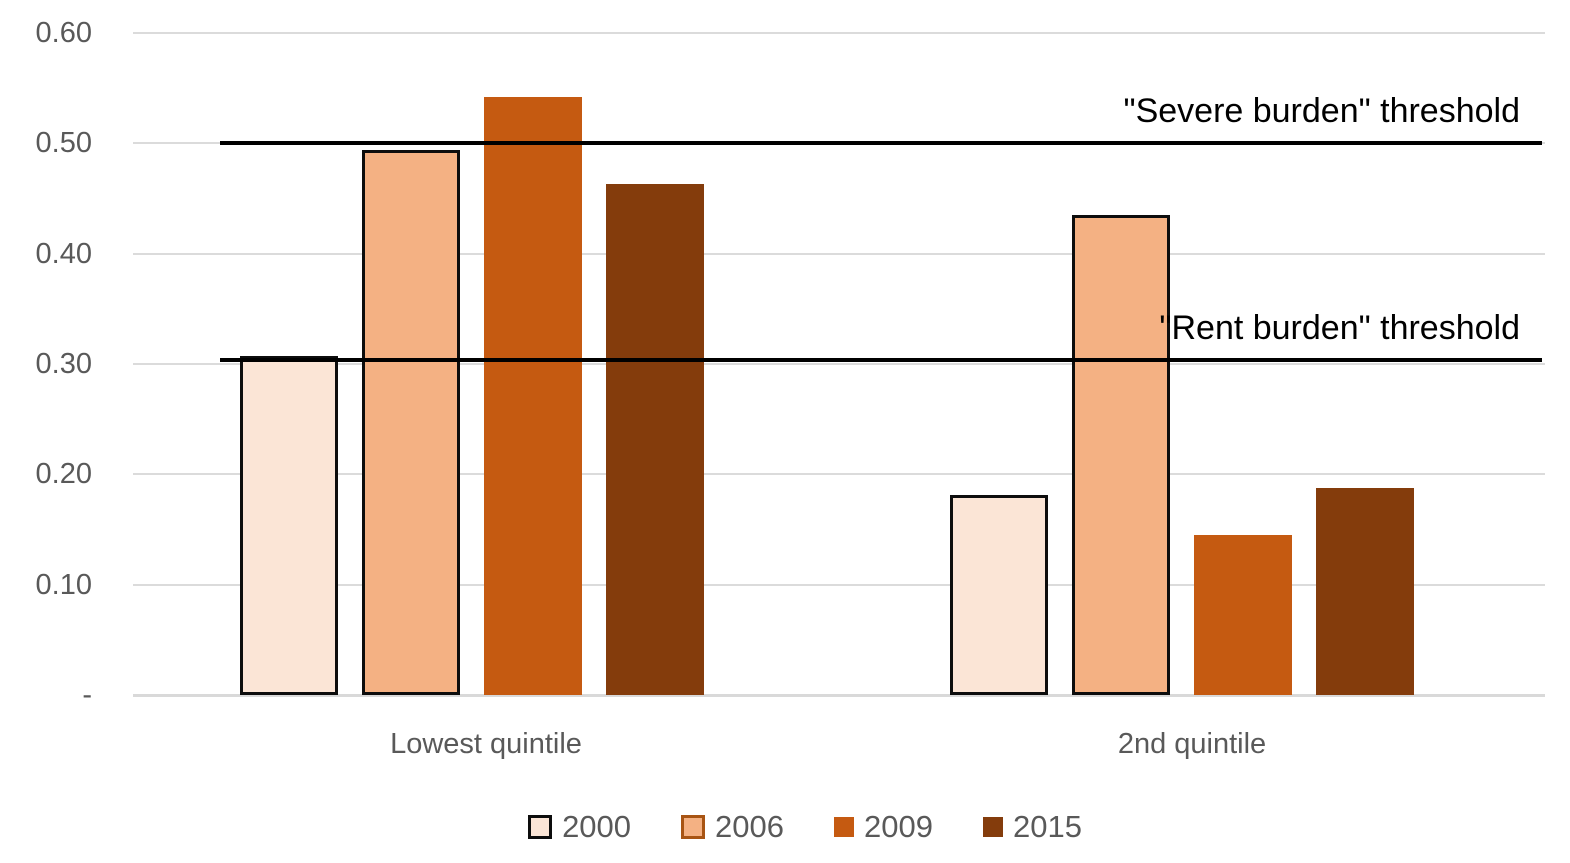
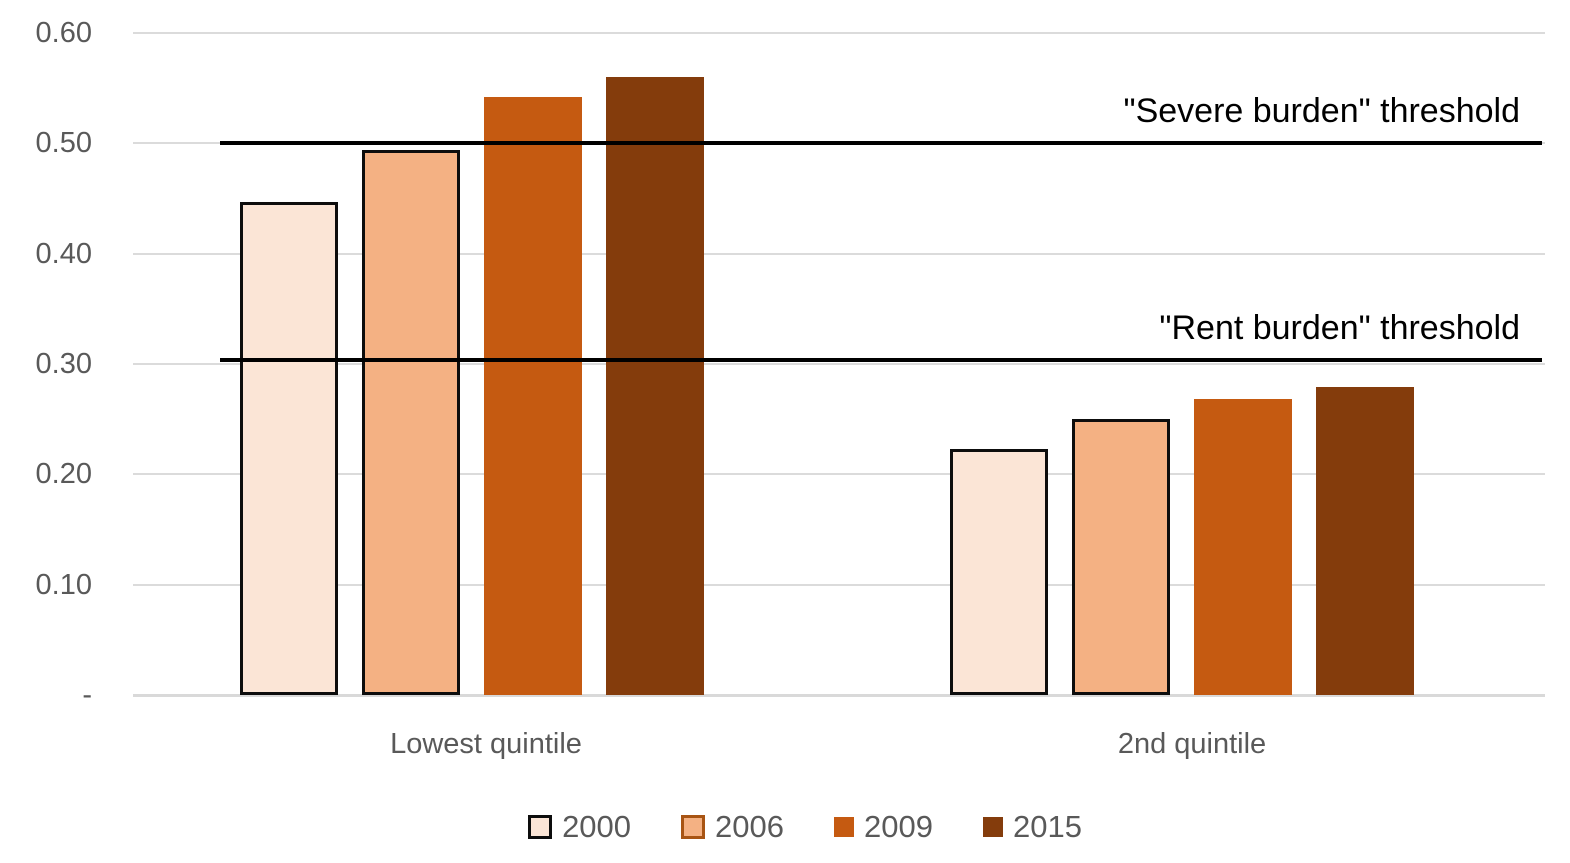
2000/Lowest quintile: 0.307 -> 0.447
2015/Lowest quintile: 0.463 -> 0.560
2000/2nd quintile: 0.181 -> 0.223
2006/2nd quintile: 0.435 -> 0.250
2009/2nd quintile: 0.145 -> 0.268
2015/2nd quintile: 0.188 -> 0.279
